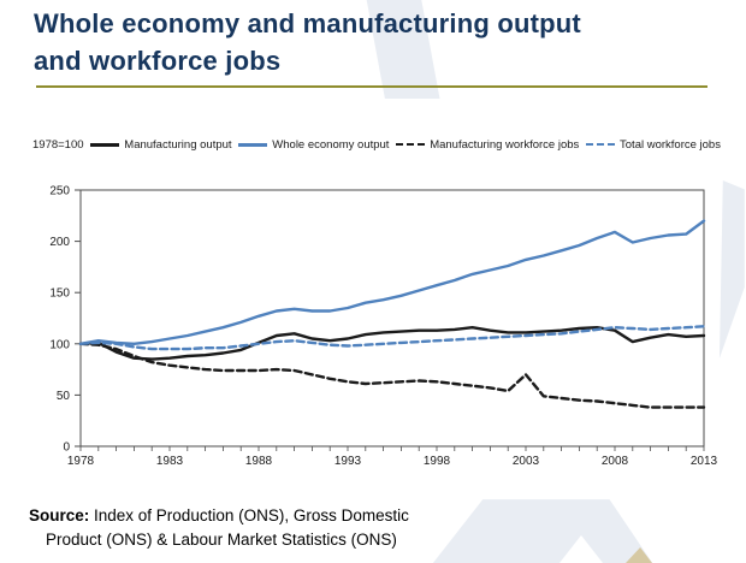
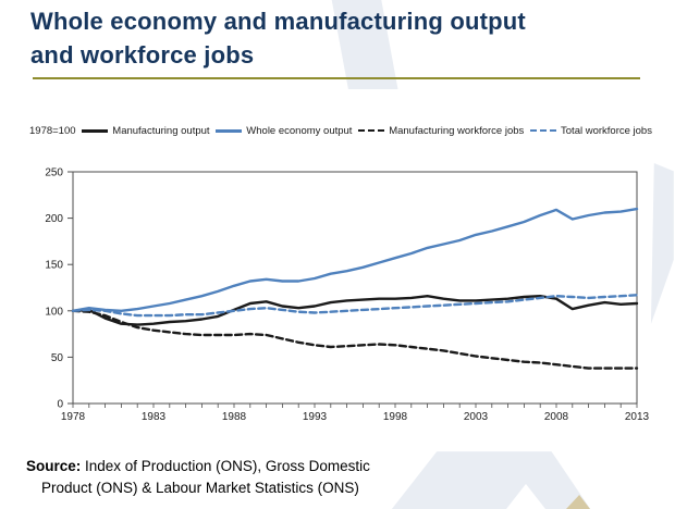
Manufacturing workforce jobs/2003: 70 -> 50
Whole economy output/2013: 220 -> 210
